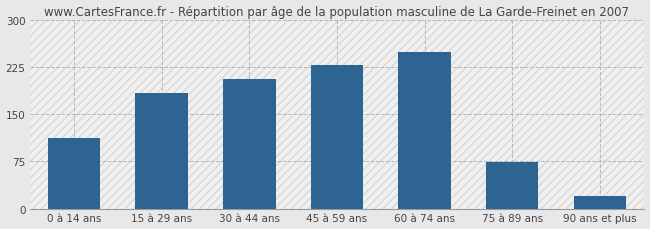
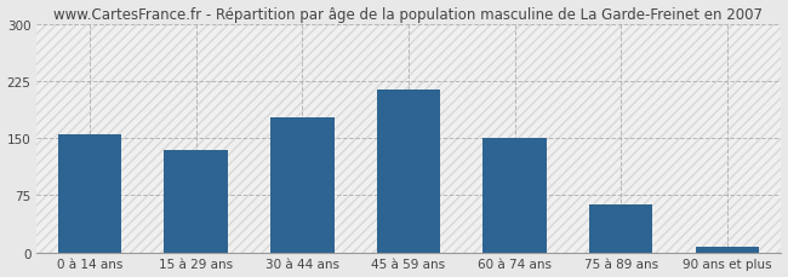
0 à 14 ans: 112 -> 155
15 à 29 ans: 184 -> 135
30 à 44 ans: 206 -> 178
45 à 59 ans: 228 -> 215
60 à 74 ans: 250 -> 150
75 à 89 ans: 74 -> 63
90 ans et plus: 20 -> 8
